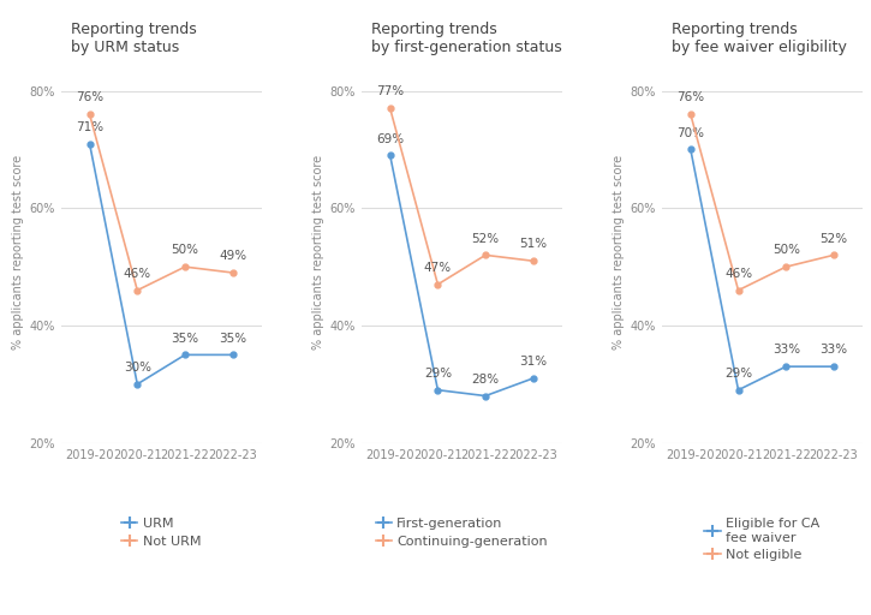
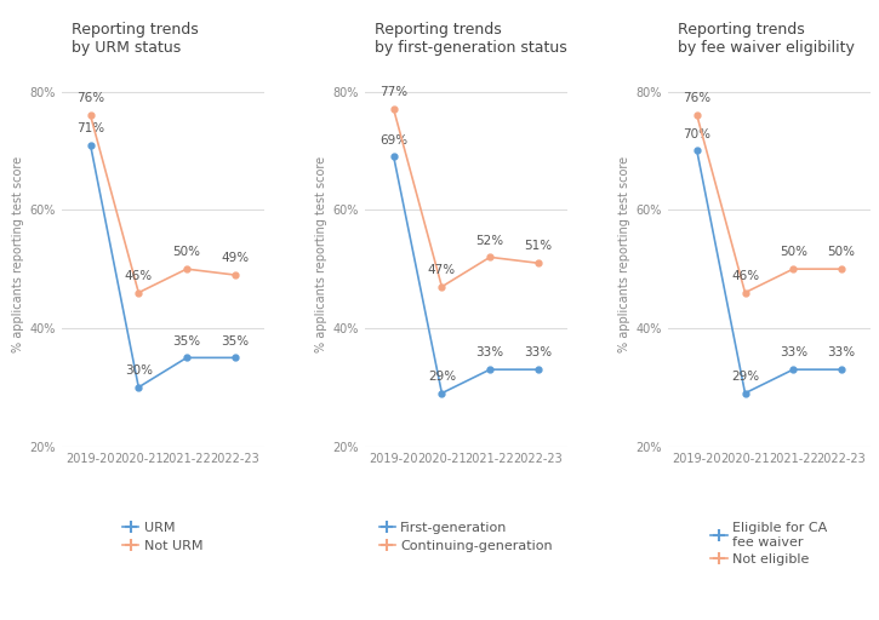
Reporting trends by first-generation status/First-generation/2021-22: 28% -> 33%
Reporting trends by first-generation status/First-generation/2022-23: 31% -> 33%
Reporting trends by fee waiver eligibility/Not eligible/2022-23: 52% -> 50%
